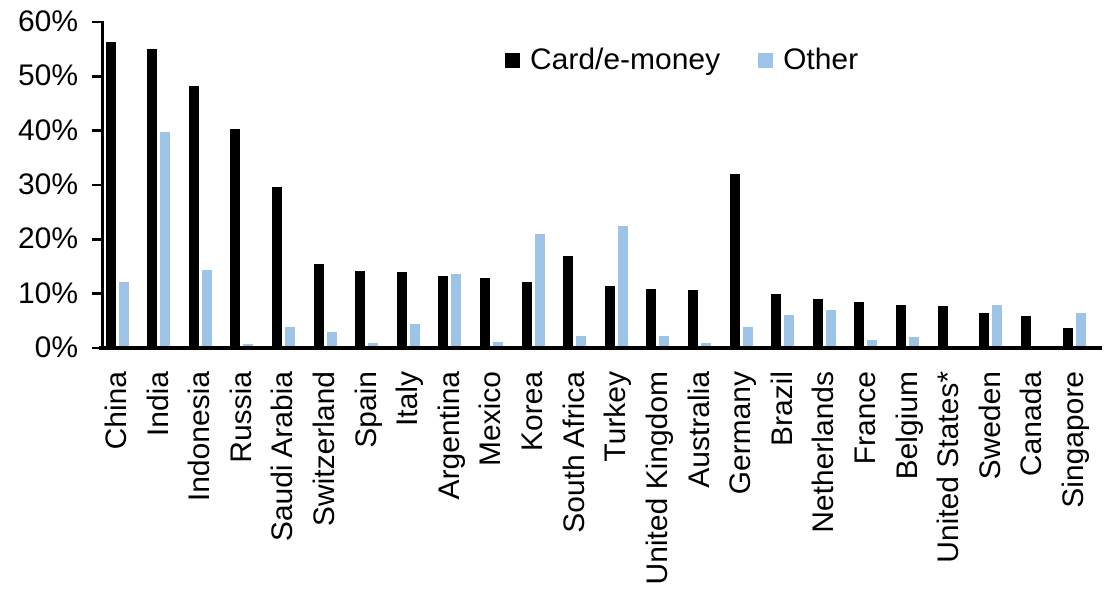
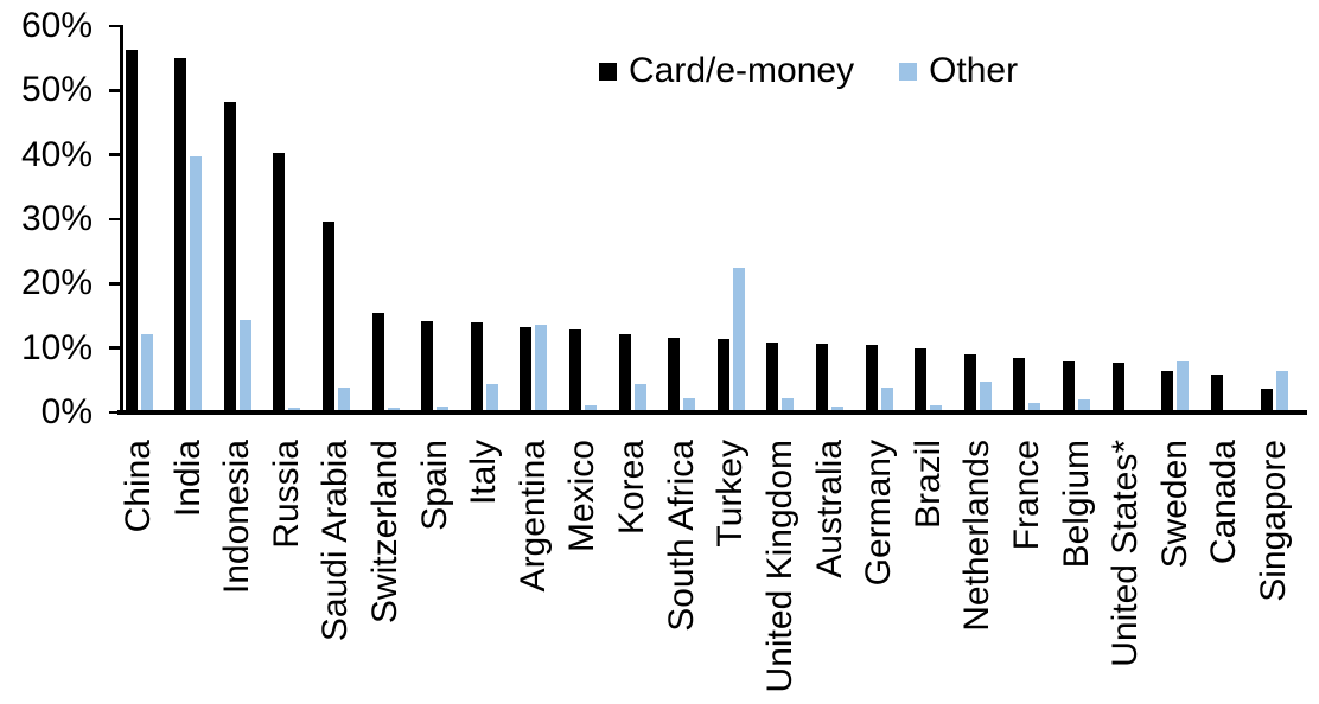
Other/Switzerland: 3% -> 1%
Other/Korea: 21% -> 4%
Card/e-money/South Africa: 17% -> 12%
Card/e-money/Germany: 32% -> 10%
Other/Brazil: 6% -> 1%
Other/Netherlands: 7% -> 5%
